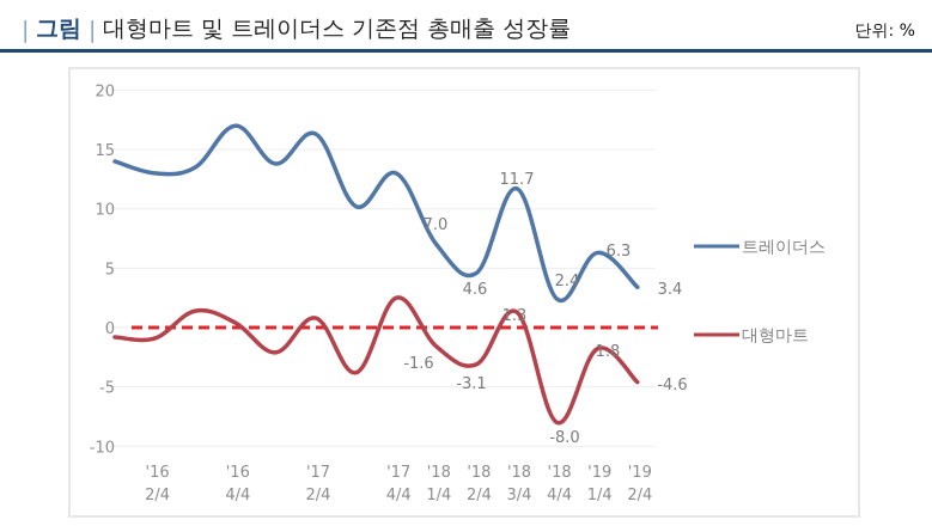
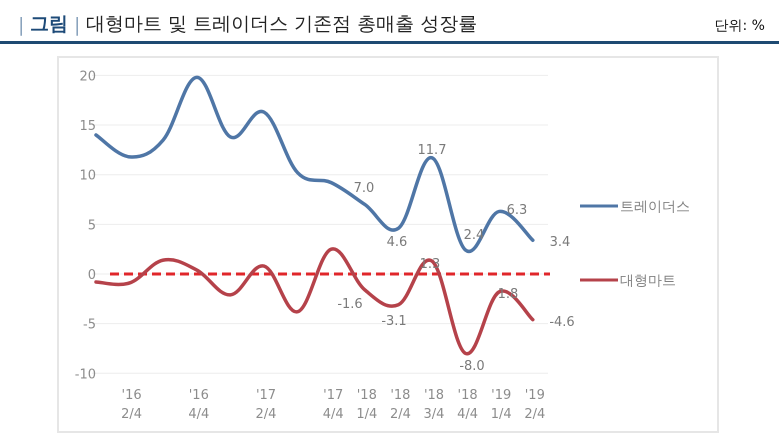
트레이더스/'16 2/4: 13 -> 12
트레이더스/'16 4/4: 17 -> 20
트레이더스/'17 4/4: 13 -> 9
